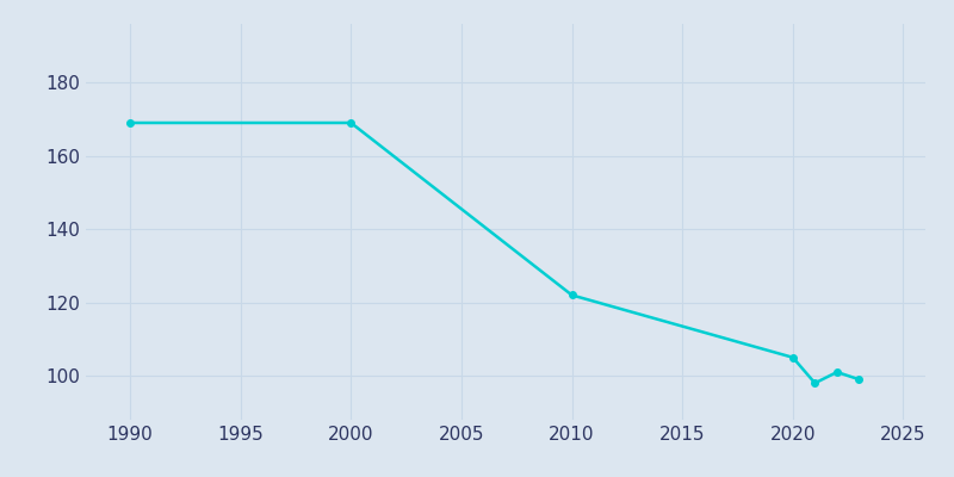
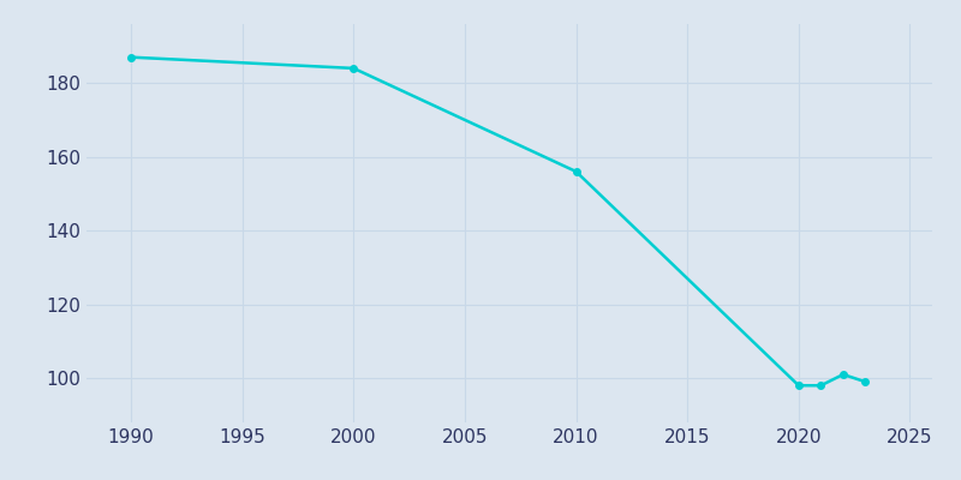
1990: 169 -> 187
2000: 169 -> 184
2010: 122 -> 156
2020: 105 -> 98
